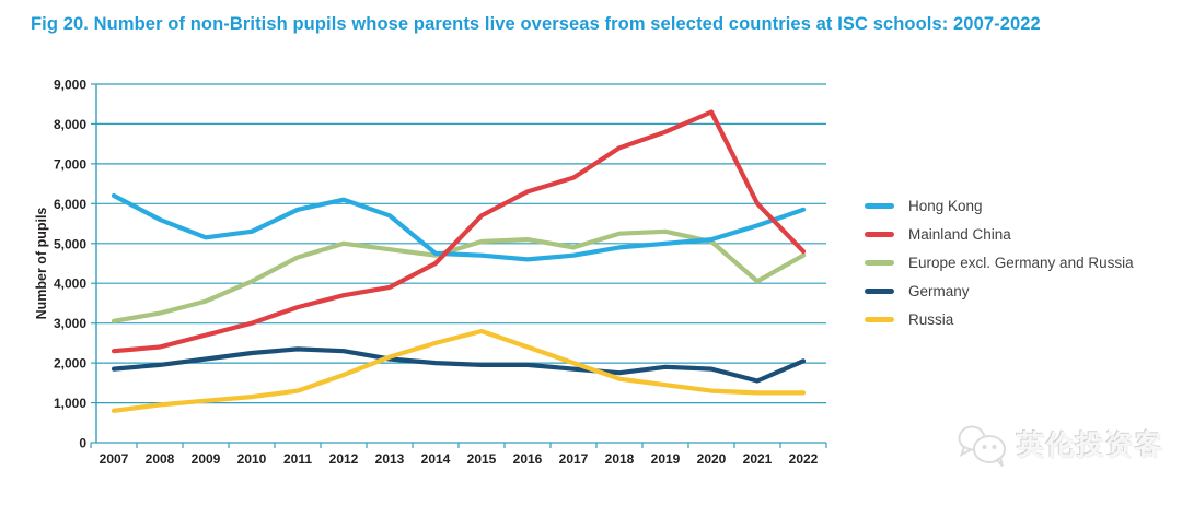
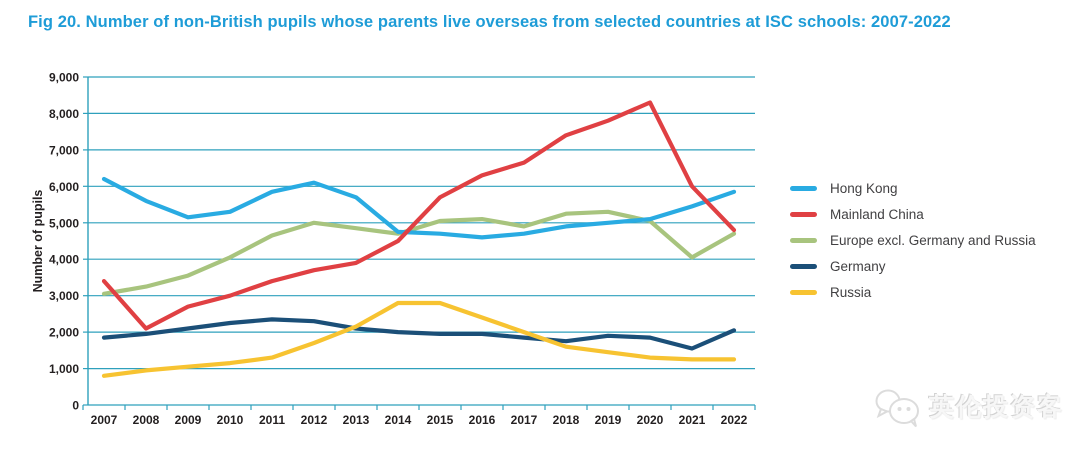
Mainland China/2007: 2300 -> 3400
Mainland China/2008: 2400 -> 2100
Russia/2014: 2500 -> 2800
